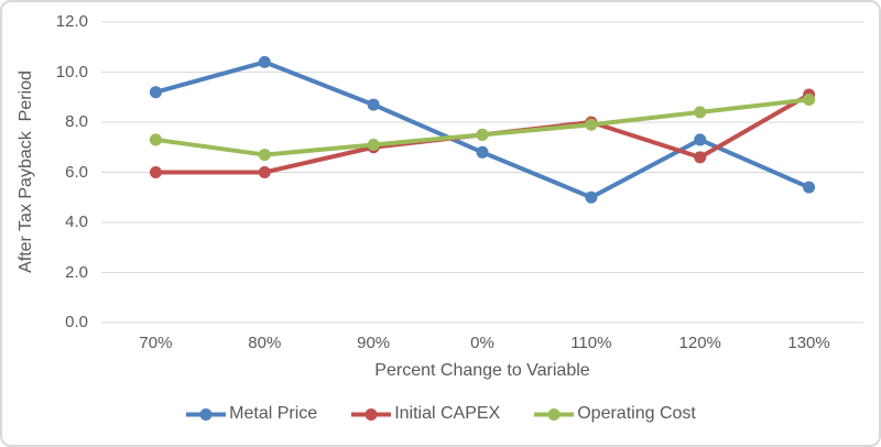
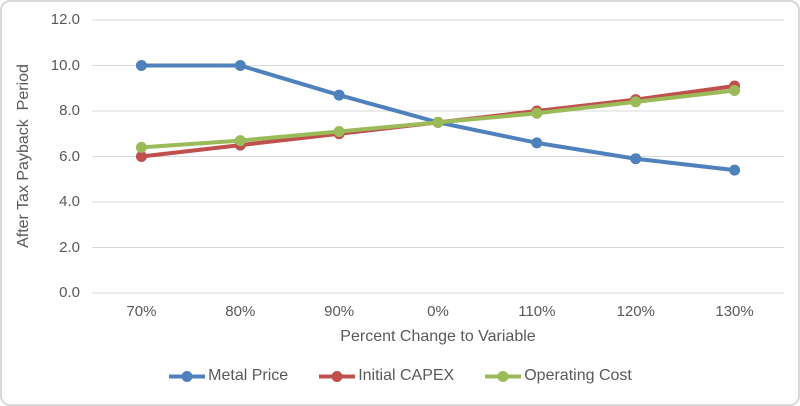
Metal Price/70%: 9.2 -> 10.0
Operating Cost/70%: 7.3 -> 6.4
Metal Price/80%: 10.4 -> 10.0
Initial CAPEX/80%: 6.0 -> 6.5
Metal Price/0%: 6.8 -> 7.5
Metal Price/110%: 5.0 -> 6.6
Metal Price/120%: 7.3 -> 5.9
Initial CAPEX/120%: 6.6 -> 8.5
